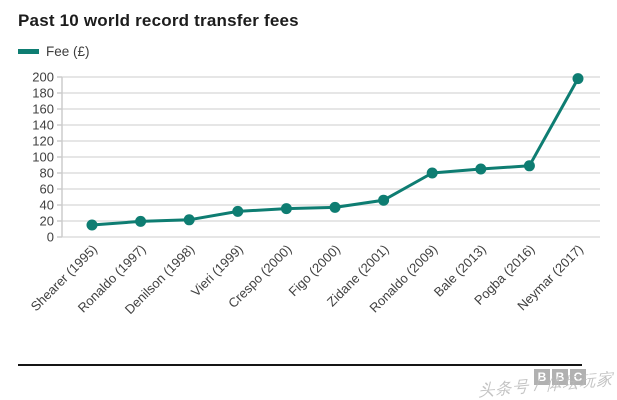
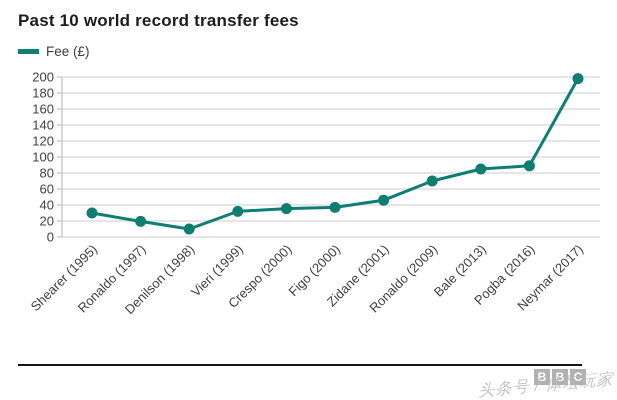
Shearer (1995): 20 -> 30
Denilson (1998): 20 -> 10
Ronaldo (2009): 80 -> 70
